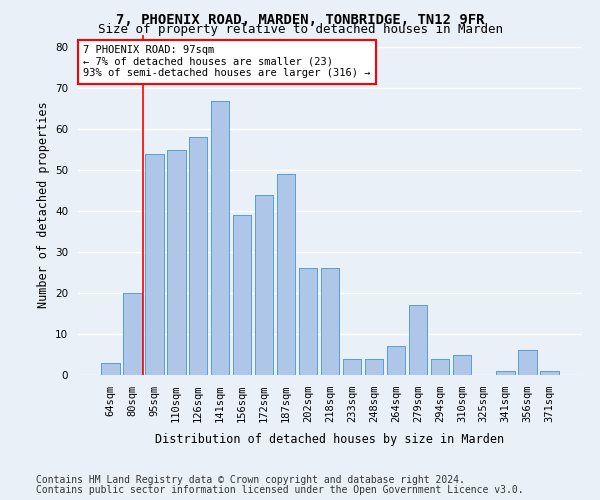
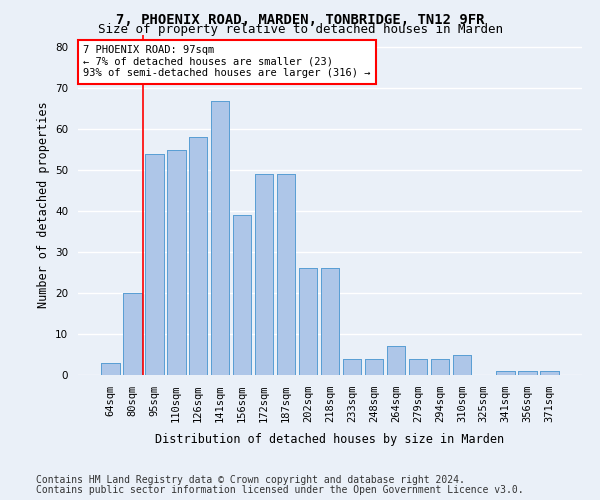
172sqm: 44 -> 49
279sqm: 17 -> 4
356sqm: 6 -> 1
